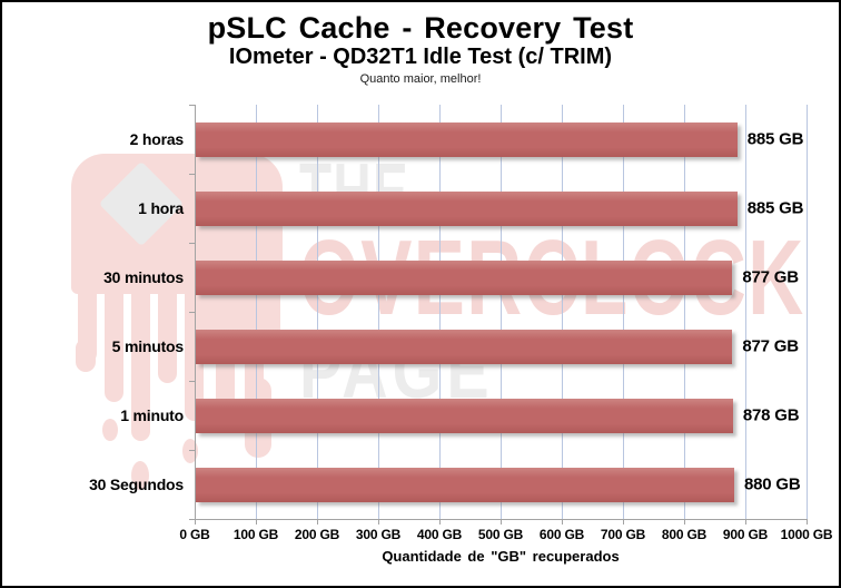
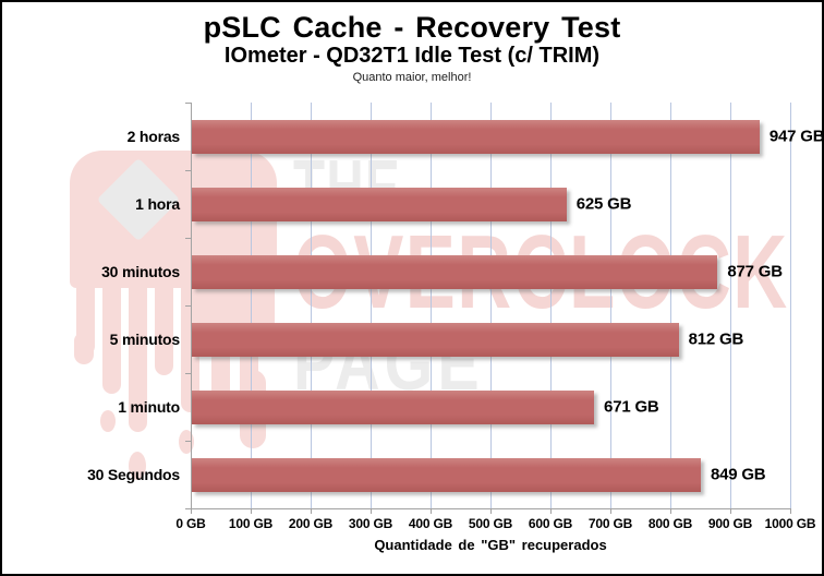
2 horas: 885 -> 947
1 hora: 885 -> 625
5 minutos: 877 -> 812
1 minuto: 878 -> 671
30 Segundos: 880 -> 849
